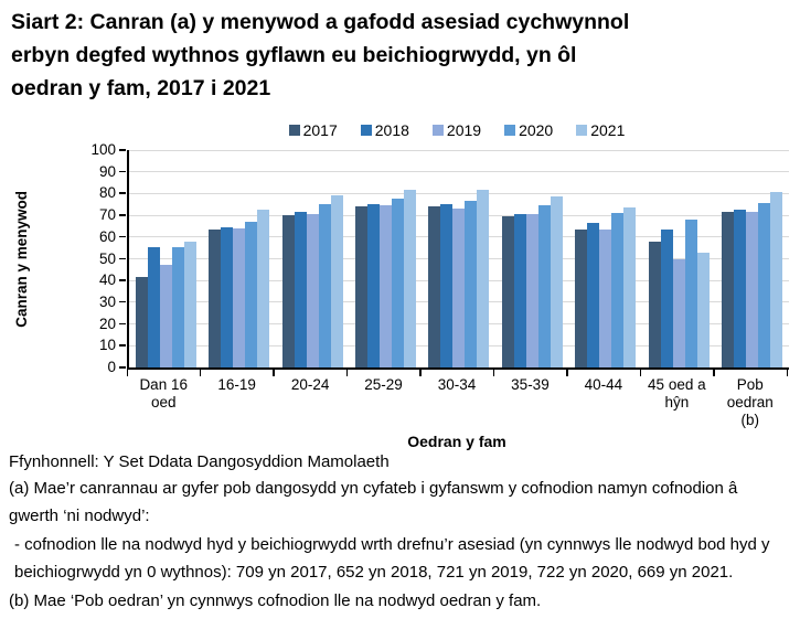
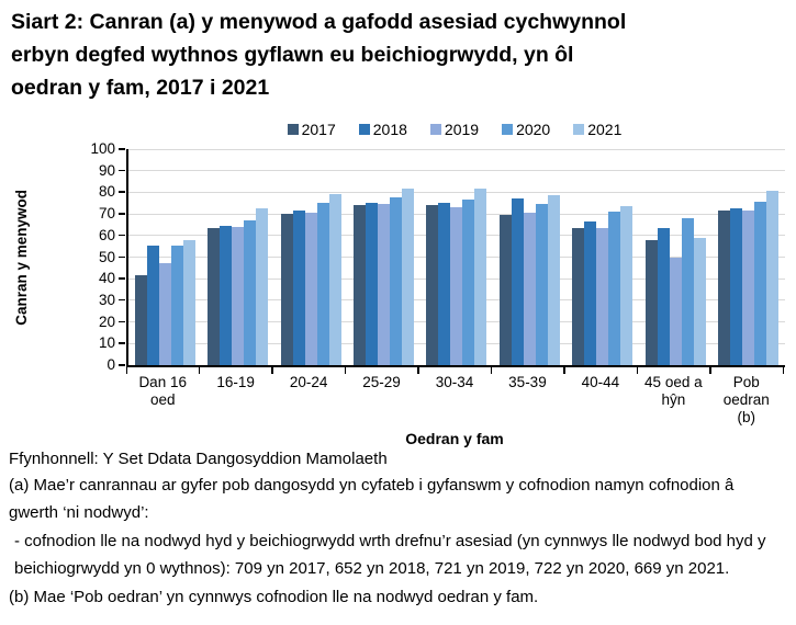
2018/35-39: 70 -> 77
2021/45 oed a hŷn: 53 -> 59
